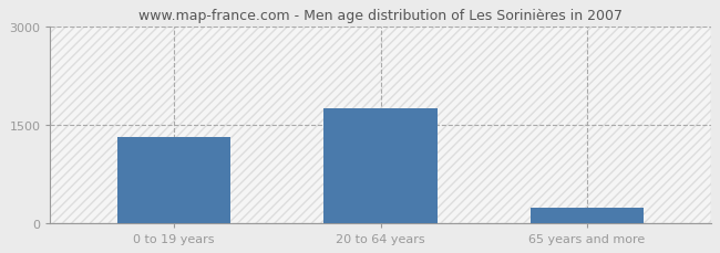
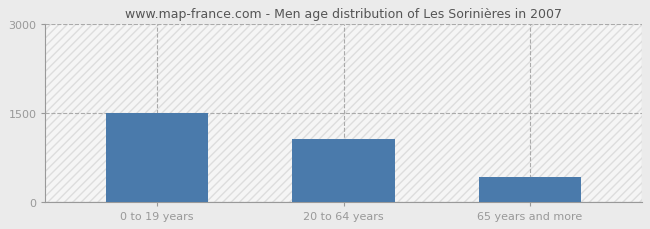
0 to 19 years: 1320 -> 1500
20 to 64 years: 1750 -> 1060
65 years and more: 230 -> 420
